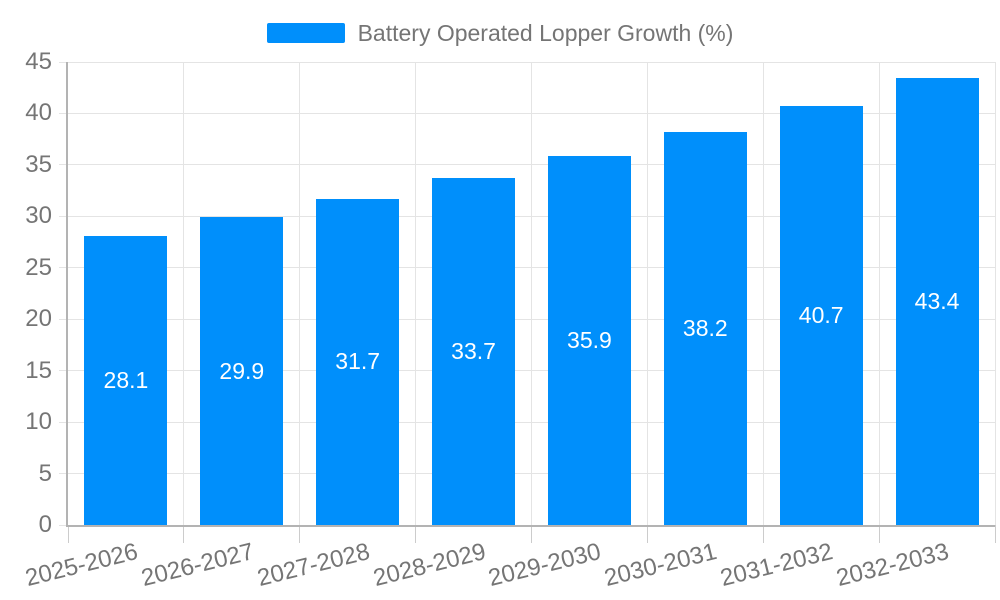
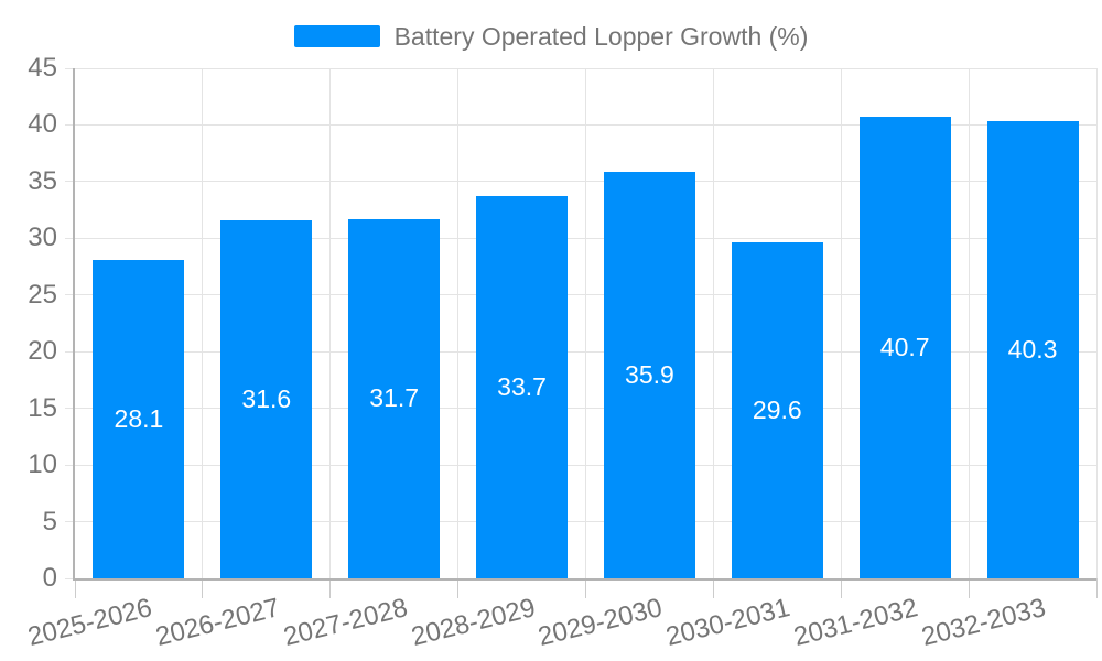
2026-2027: 29.9 -> 31.6
2030-2031: 38.2 -> 29.6
2032-2033: 43.4 -> 40.3
